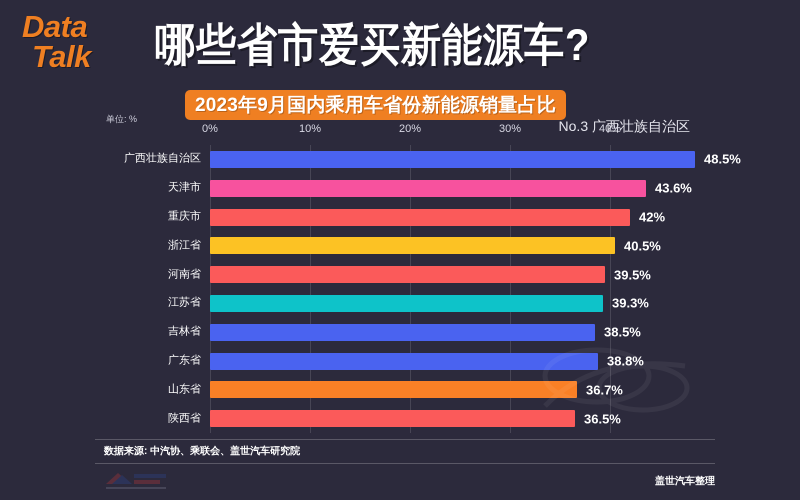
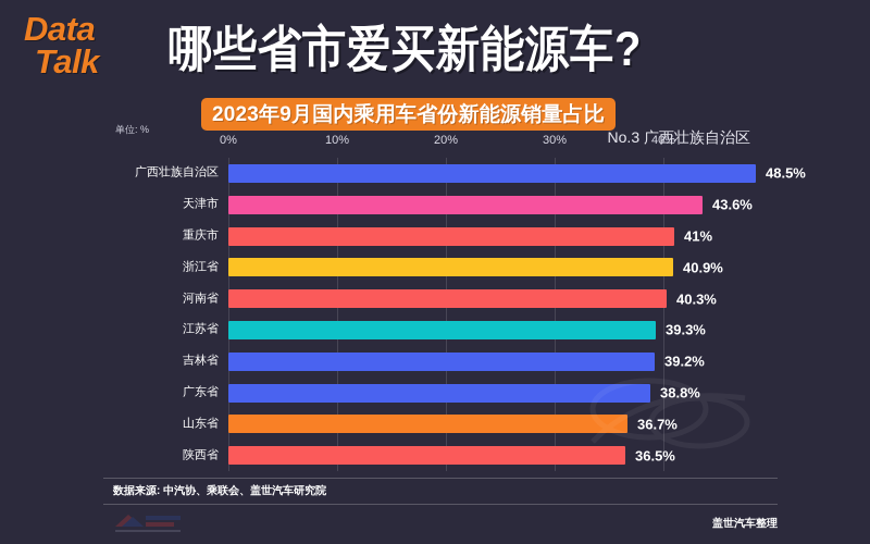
重庆市: 42% -> 41%
浙江省: 40.5% -> 40.9%
河南省: 39.5% -> 40.3%
吉林省: 38.5% -> 39.2%
